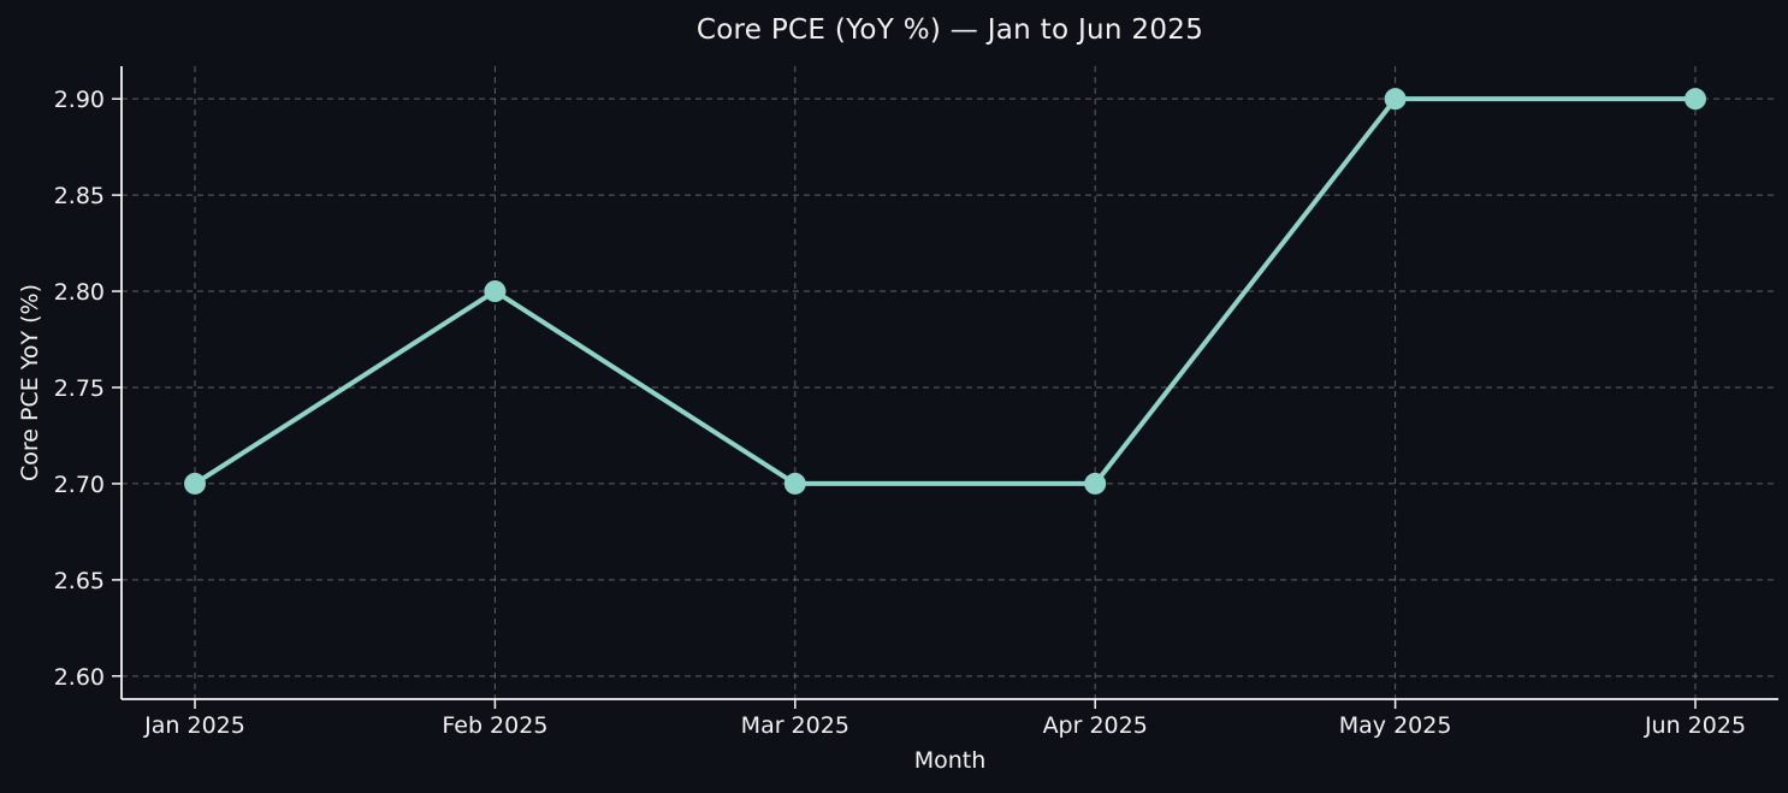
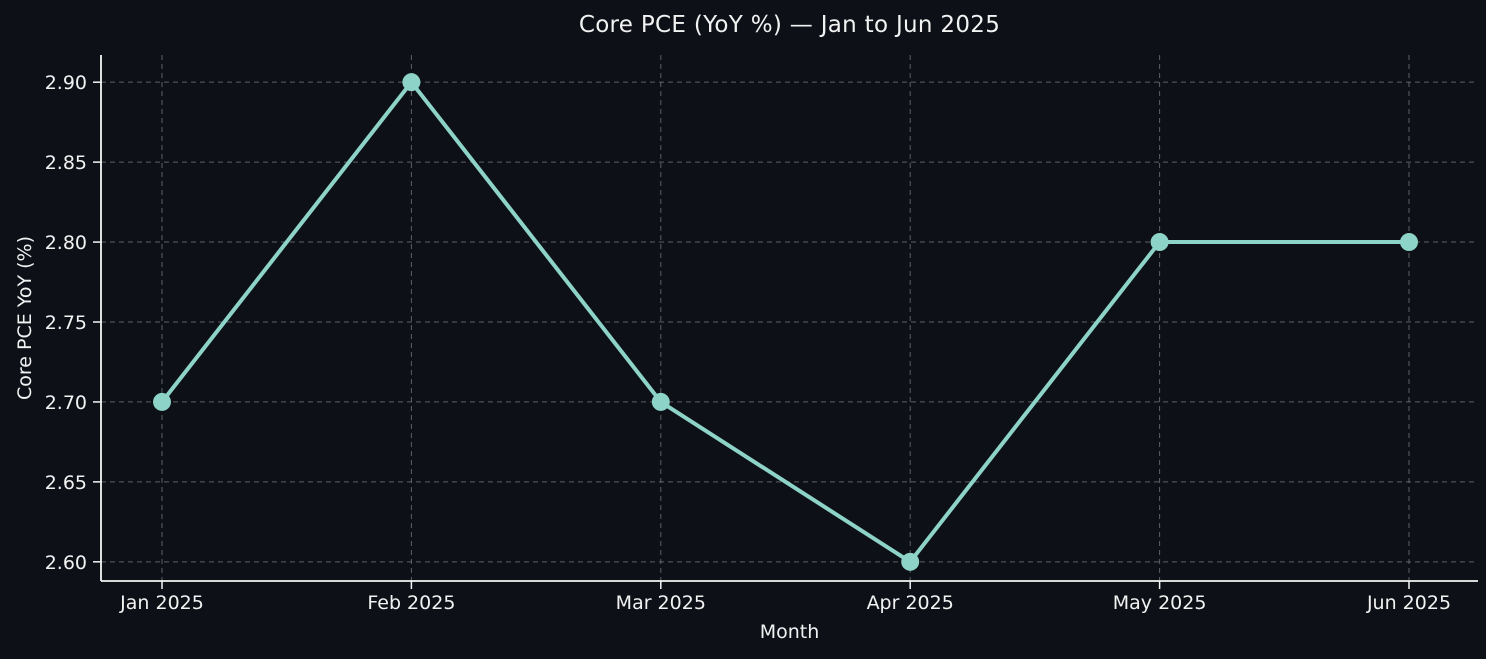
Feb 2025: 2.8 -> 2.9
Apr 2025: 2.7 -> 2.6
May 2025: 2.9 -> 2.8
Jun 2025: 2.9 -> 2.8
